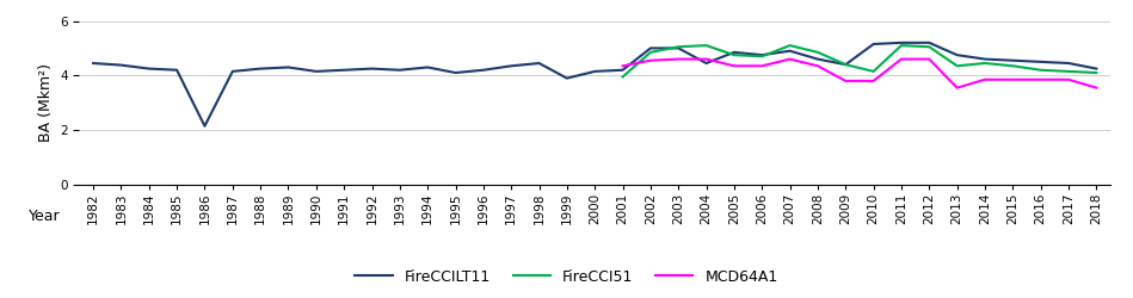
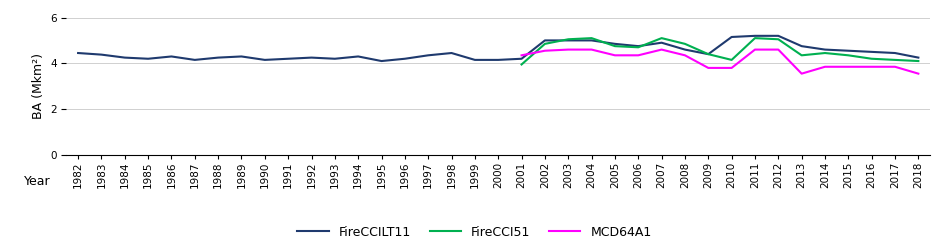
FireCCILT11/1986: 2.15 -> 4.30
FireCCILT11/1999: 3.90 -> 4.15
FireCCILT11/2004: 4.45 -> 5.00
